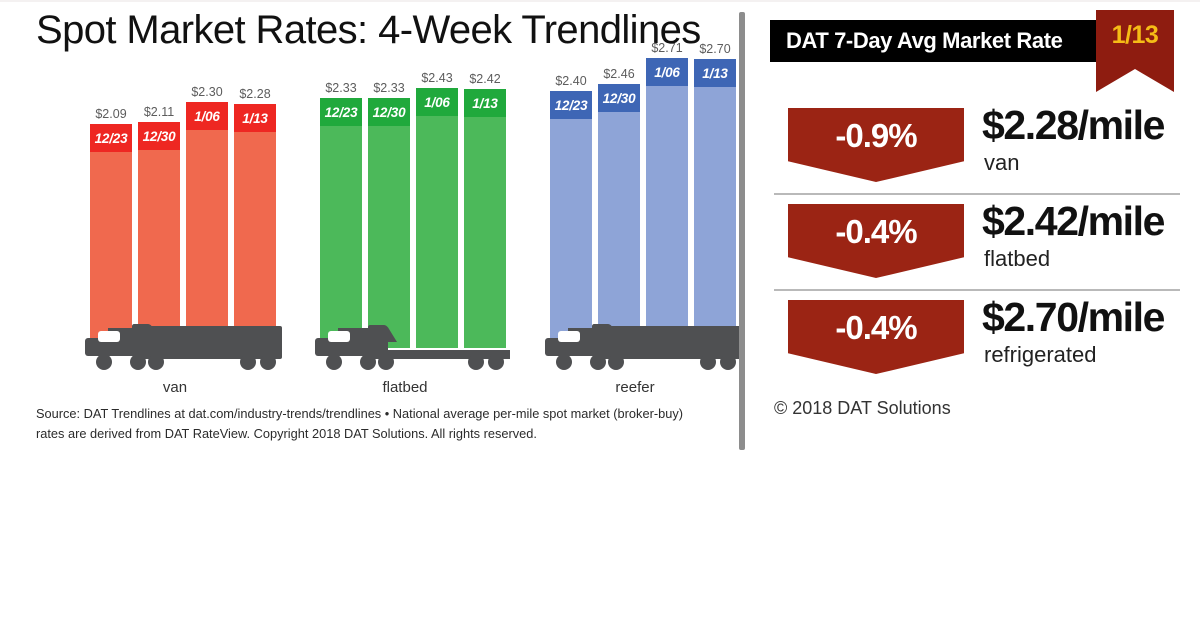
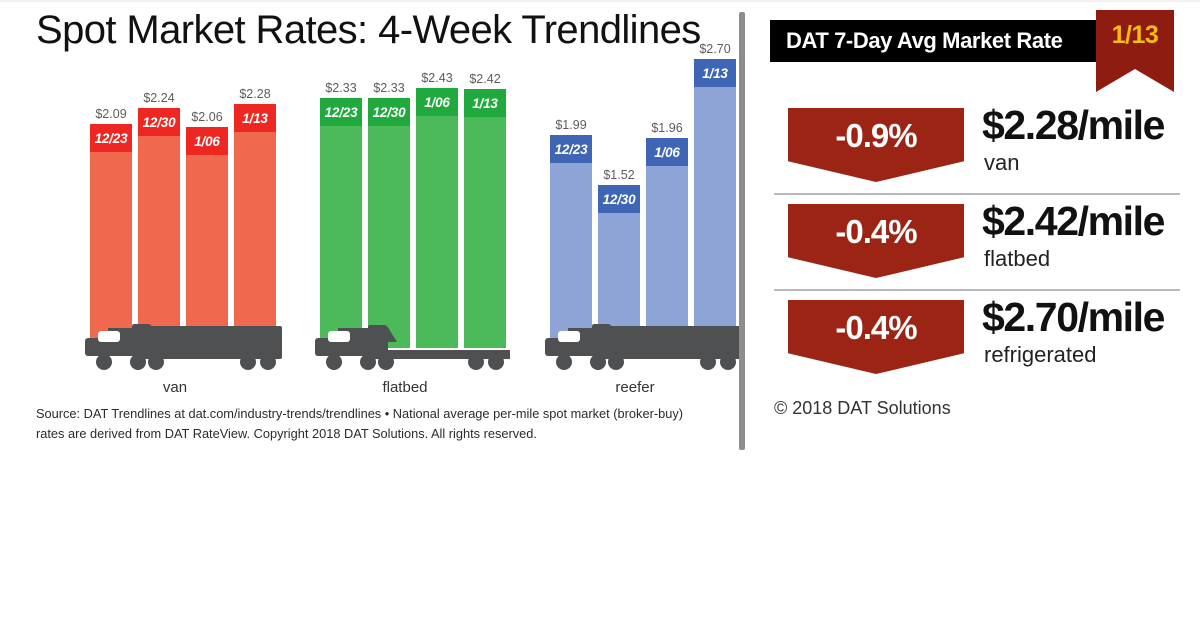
reefer/12/23: $2.40 -> $1.99
van/12/30: $2.11 -> $2.24
reefer/12/30: $2.46 -> $1.52
van/1/06: $2.30 -> $2.06
reefer/1/06: $2.71 -> $1.96
